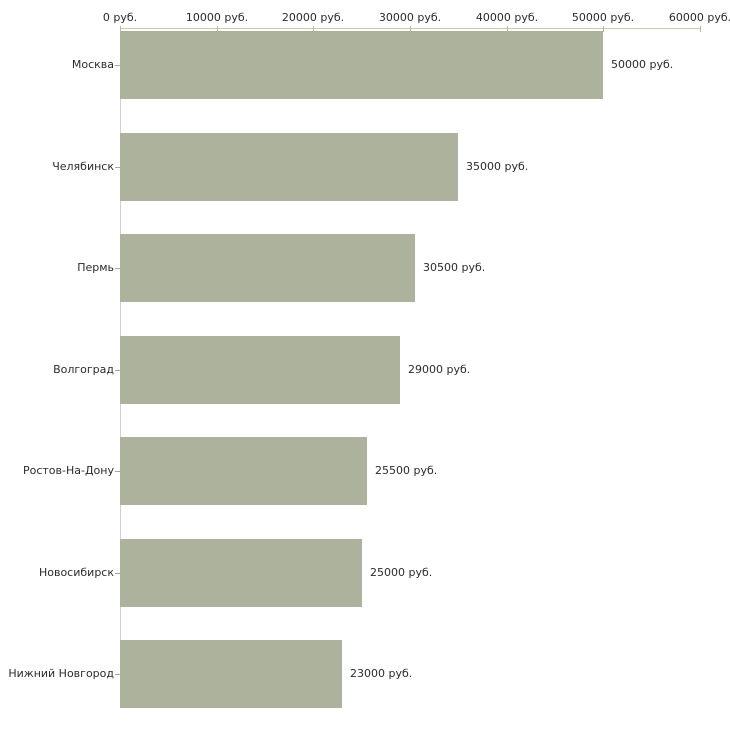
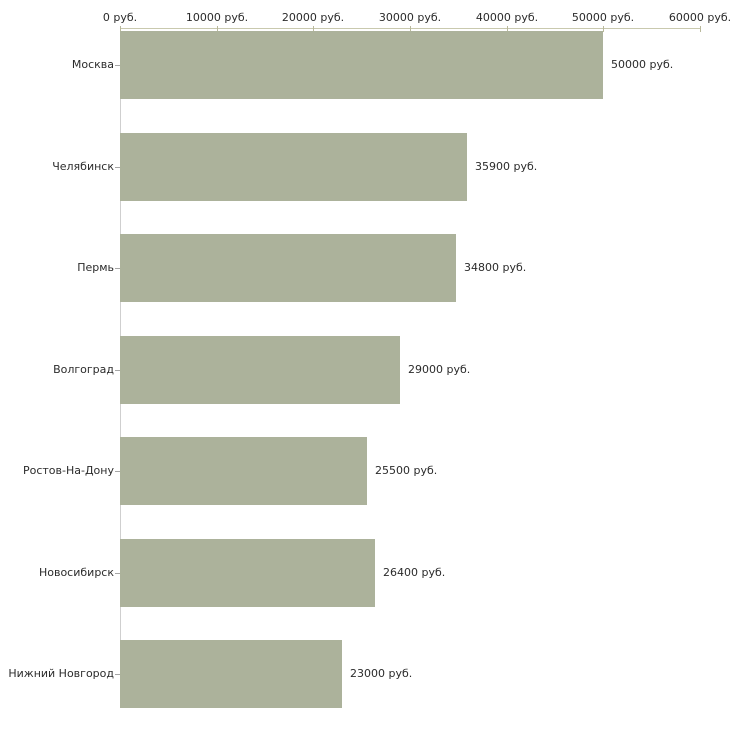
Челябинск: 35000 -> 35900
Пермь: 30500 -> 34800
Новосибирск: 25000 -> 26400
